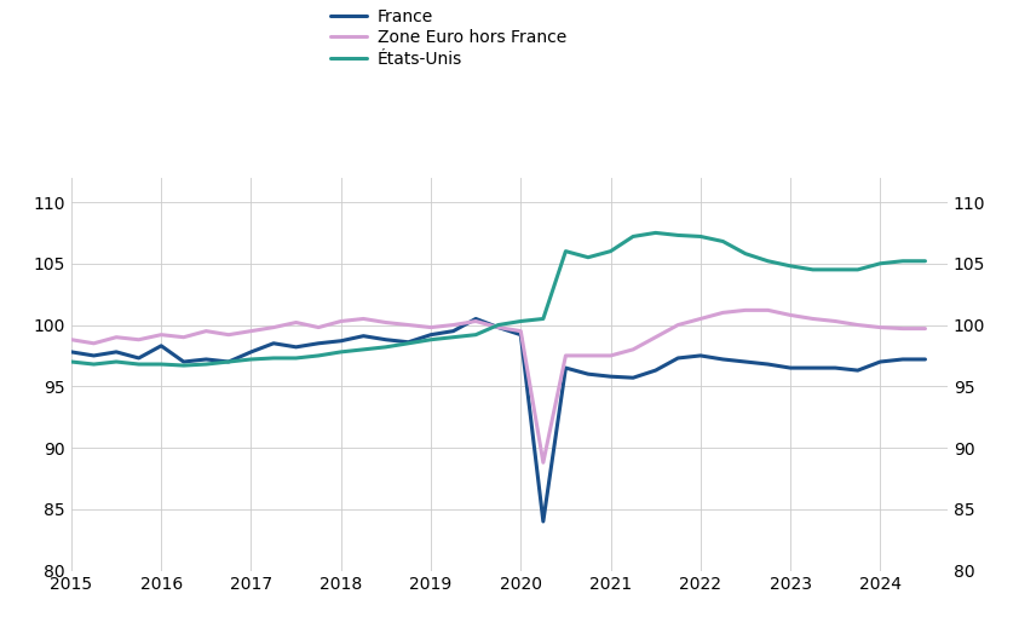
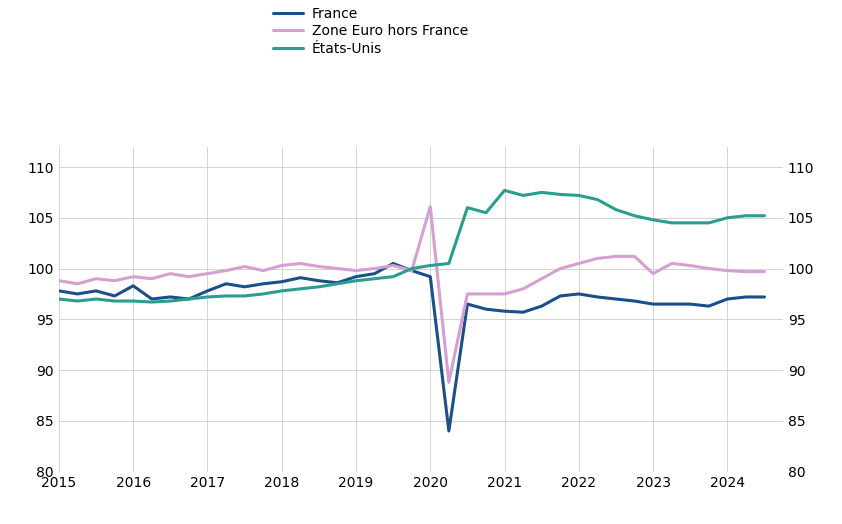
Zone Euro hors France/2020: 99.5 -> 106.1
États-Unis/2021: 106.0 -> 107.7
Zone Euro hors France/2023: 100.8 -> 99.5
